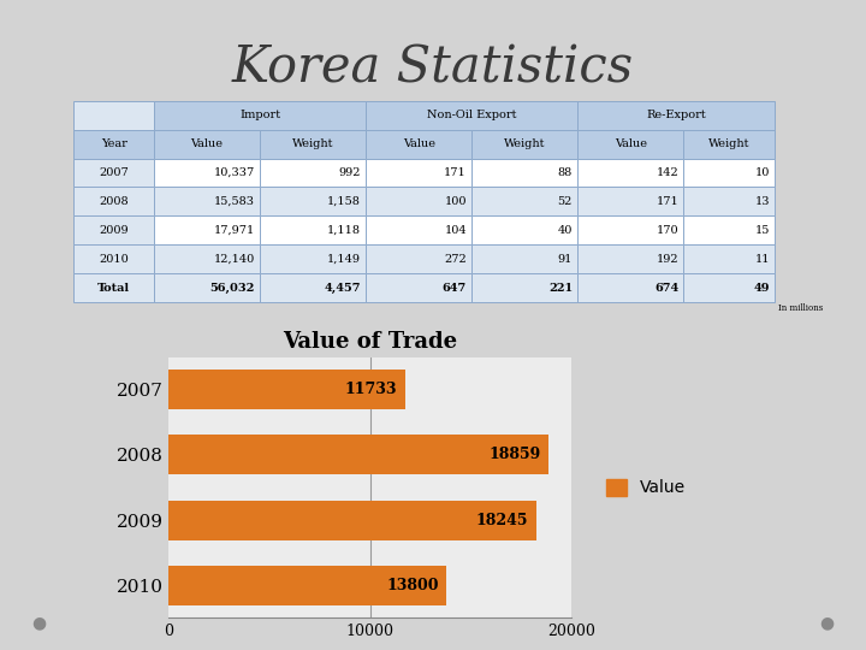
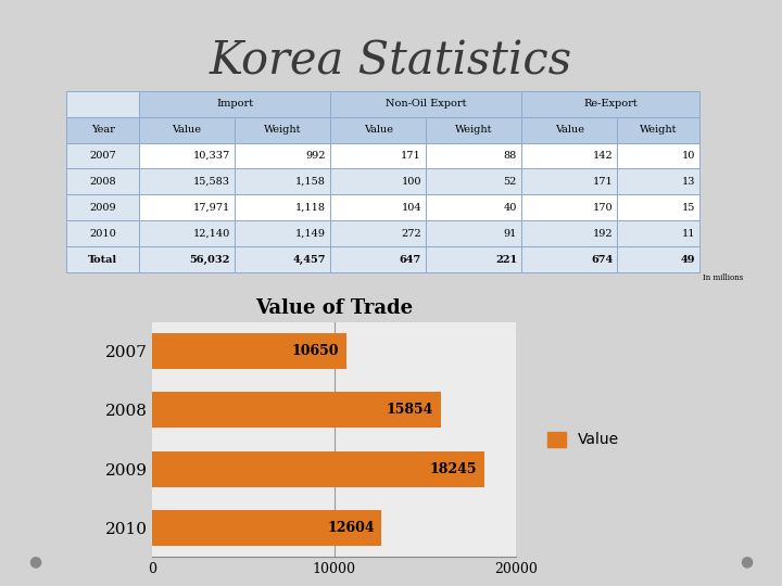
2007: 11733 -> 10650
2008: 18859 -> 15854
2010: 13800 -> 12604
